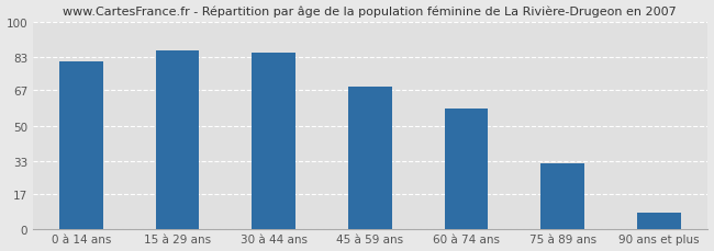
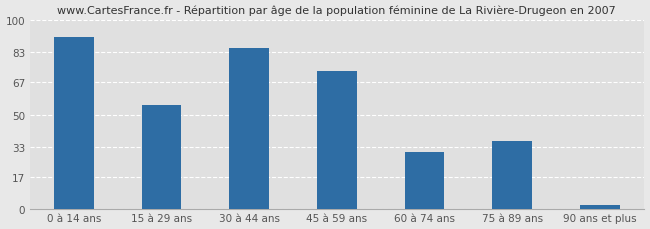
0 à 14 ans: 81 -> 91
15 à 29 ans: 86 -> 55
45 à 59 ans: 69 -> 73
60 à 74 ans: 58 -> 30
75 à 89 ans: 32 -> 36
90 ans et plus: 8 -> 2
